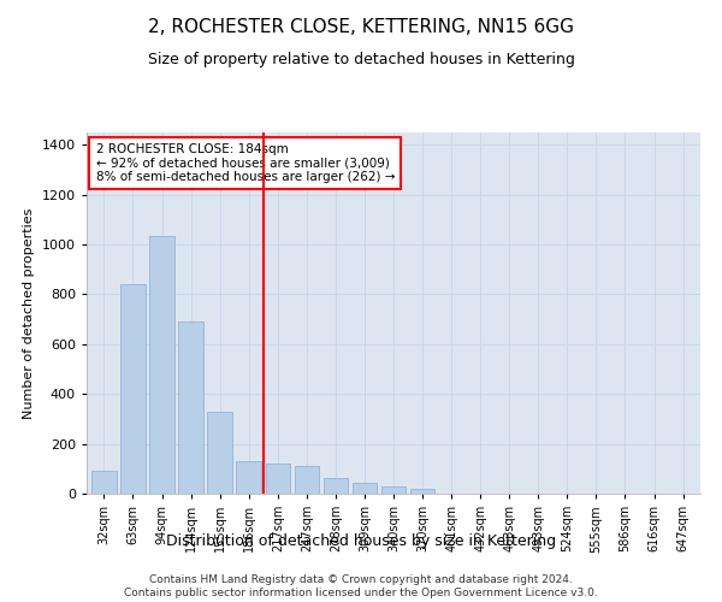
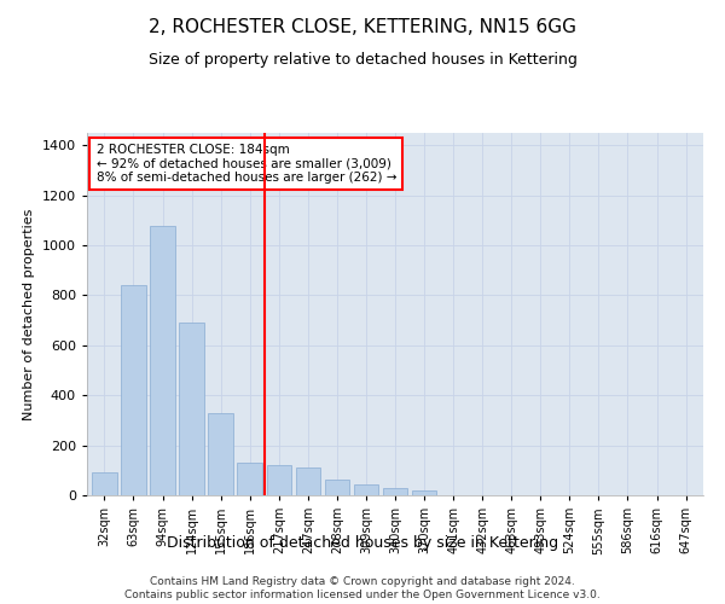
94sqm: 1035 -> 1080
